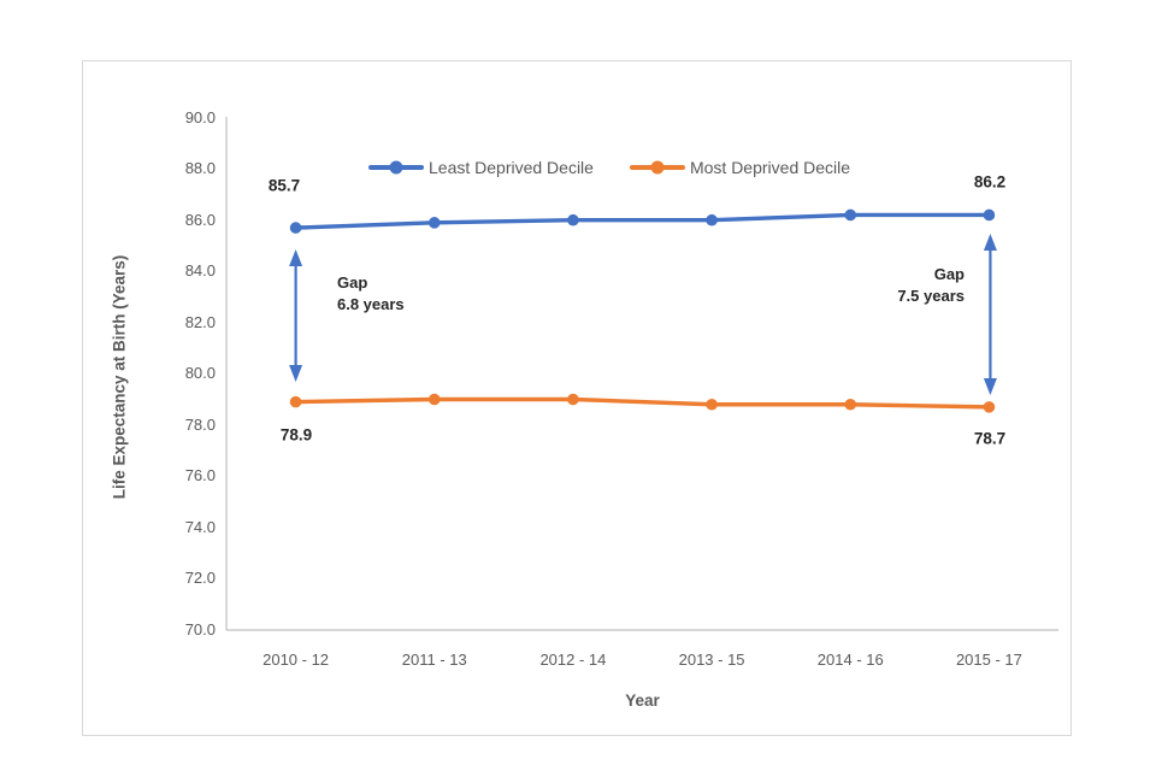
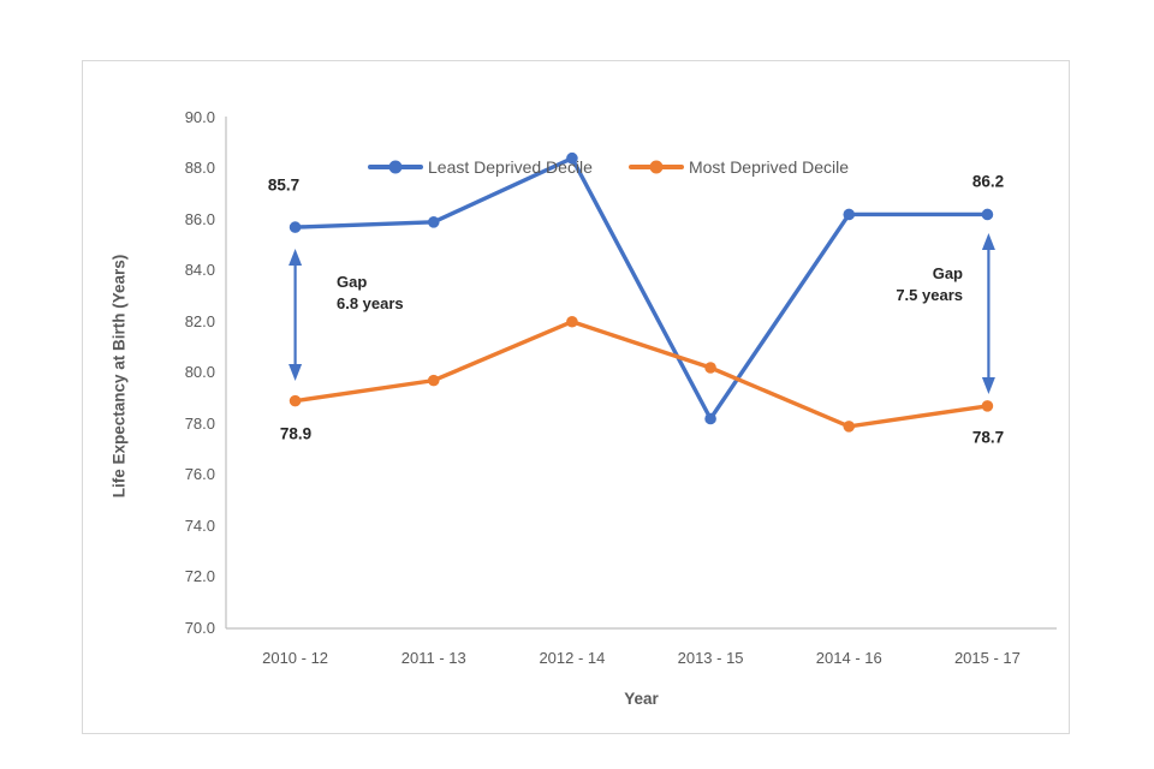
Most Deprived Decile/2011 - 13: 79.0 -> 79.7
Least Deprived Decile/2012 - 14: 86.0 -> 88.4
Most Deprived Decile/2012 - 14: 79.0 -> 82.0
Least Deprived Decile/2013 - 15: 86.0 -> 78.2
Most Deprived Decile/2013 - 15: 78.8 -> 80.2
Most Deprived Decile/2014 - 16: 78.8 -> 77.9
